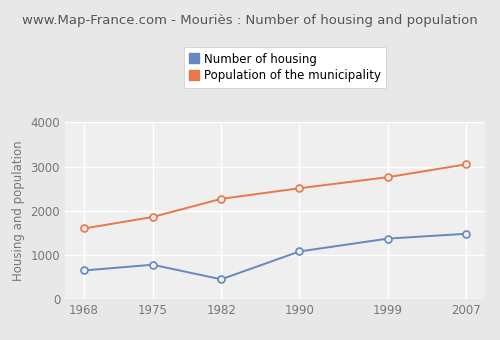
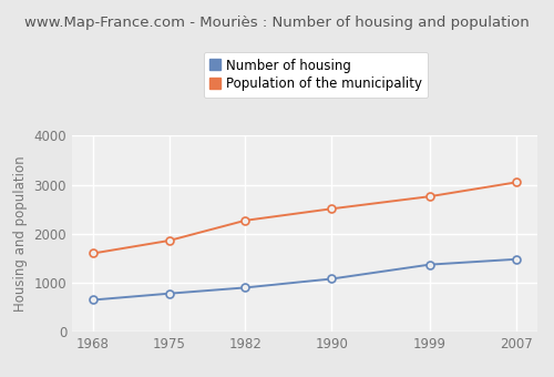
Number of housing/1982: 450 -> 900
